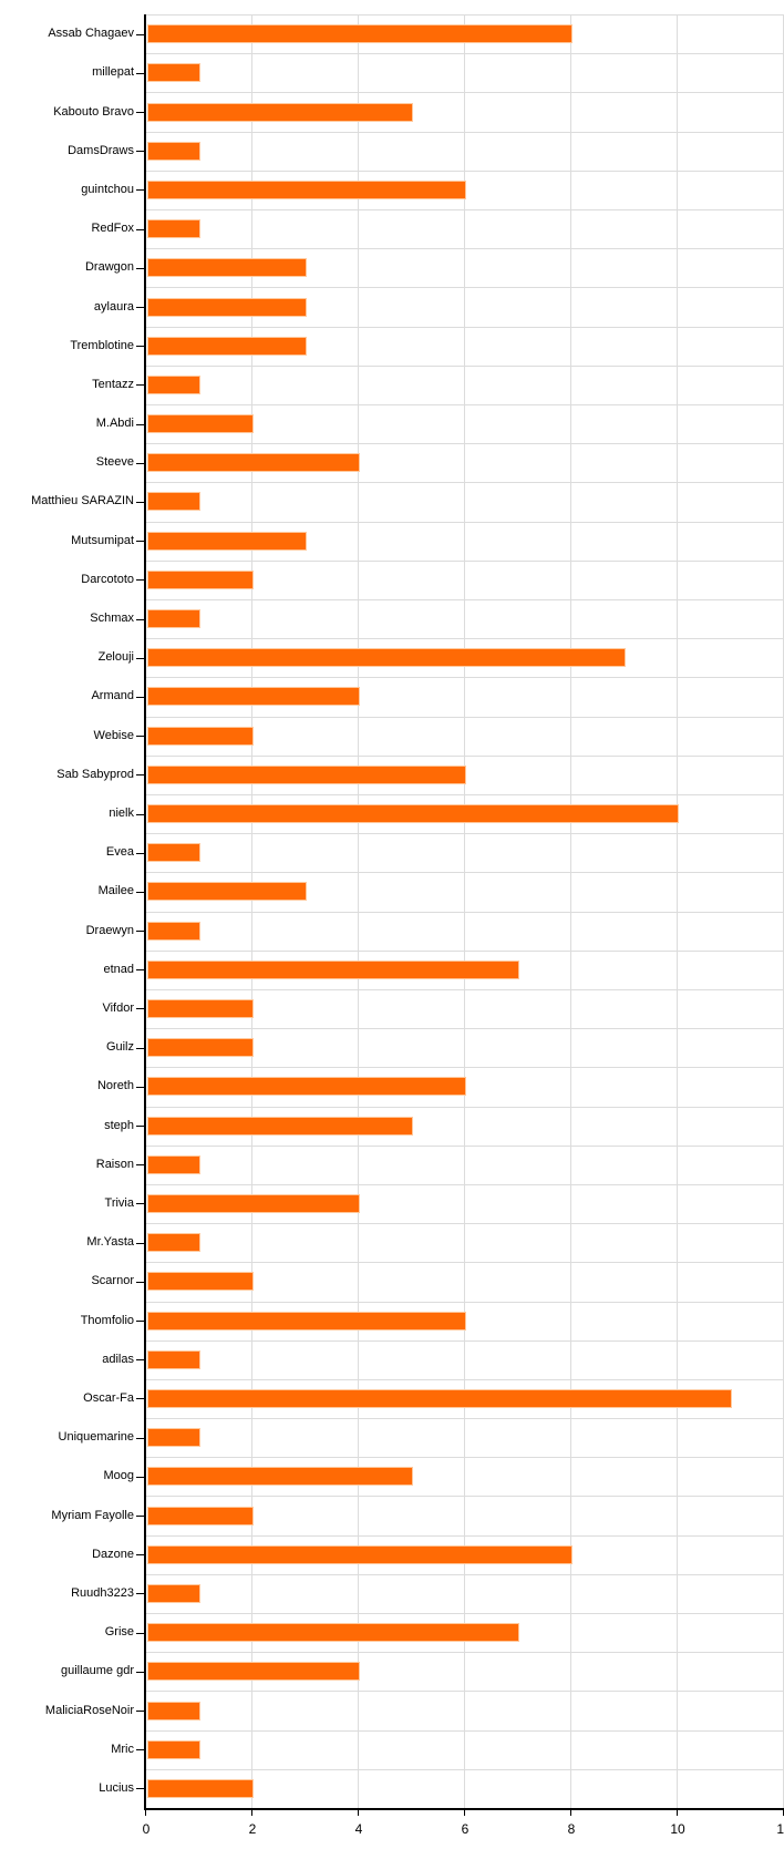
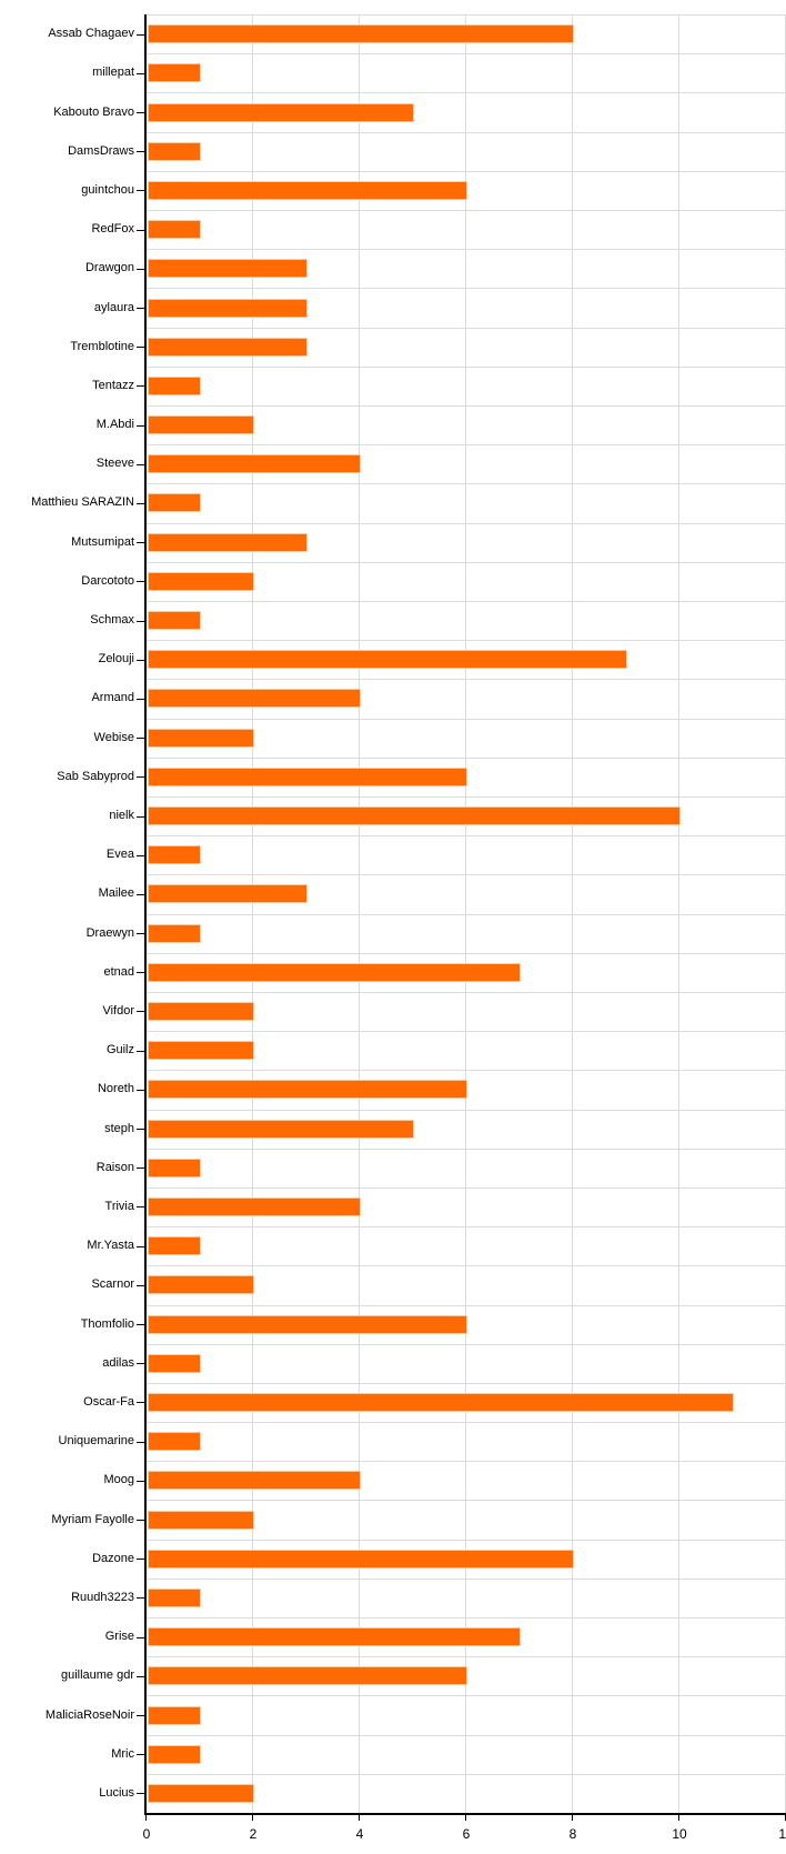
Moog: 5 -> 4
guillaume gdr: 4 -> 6
